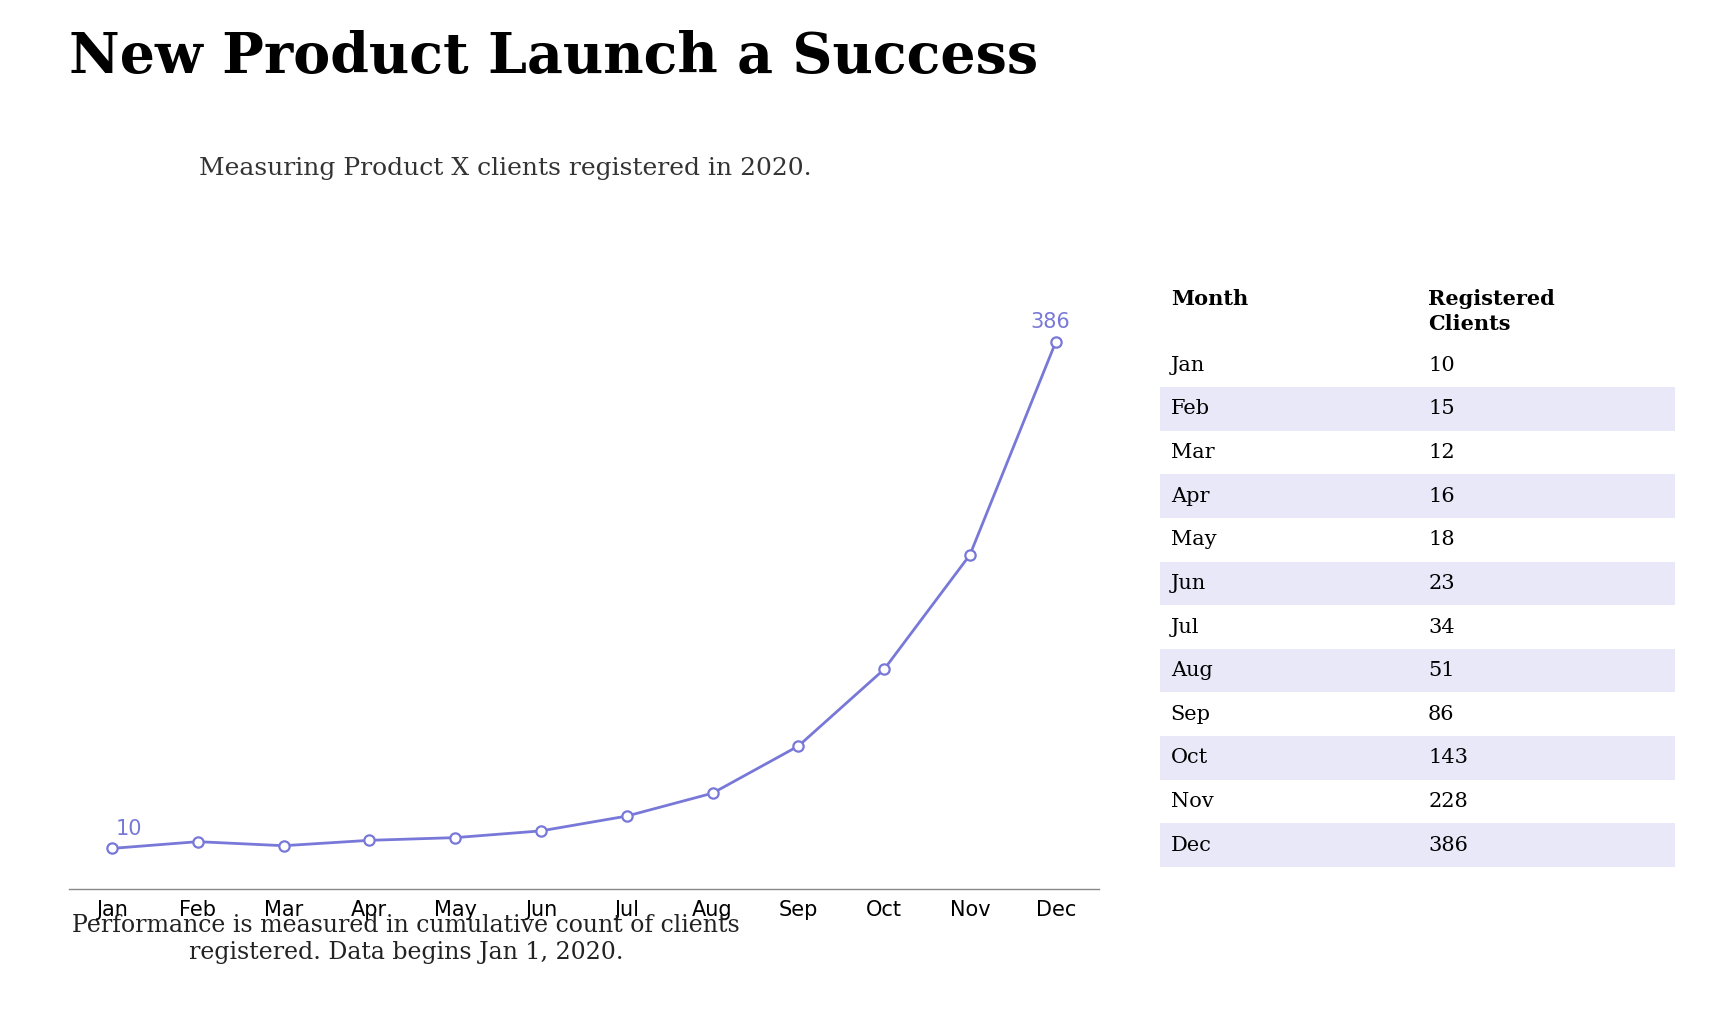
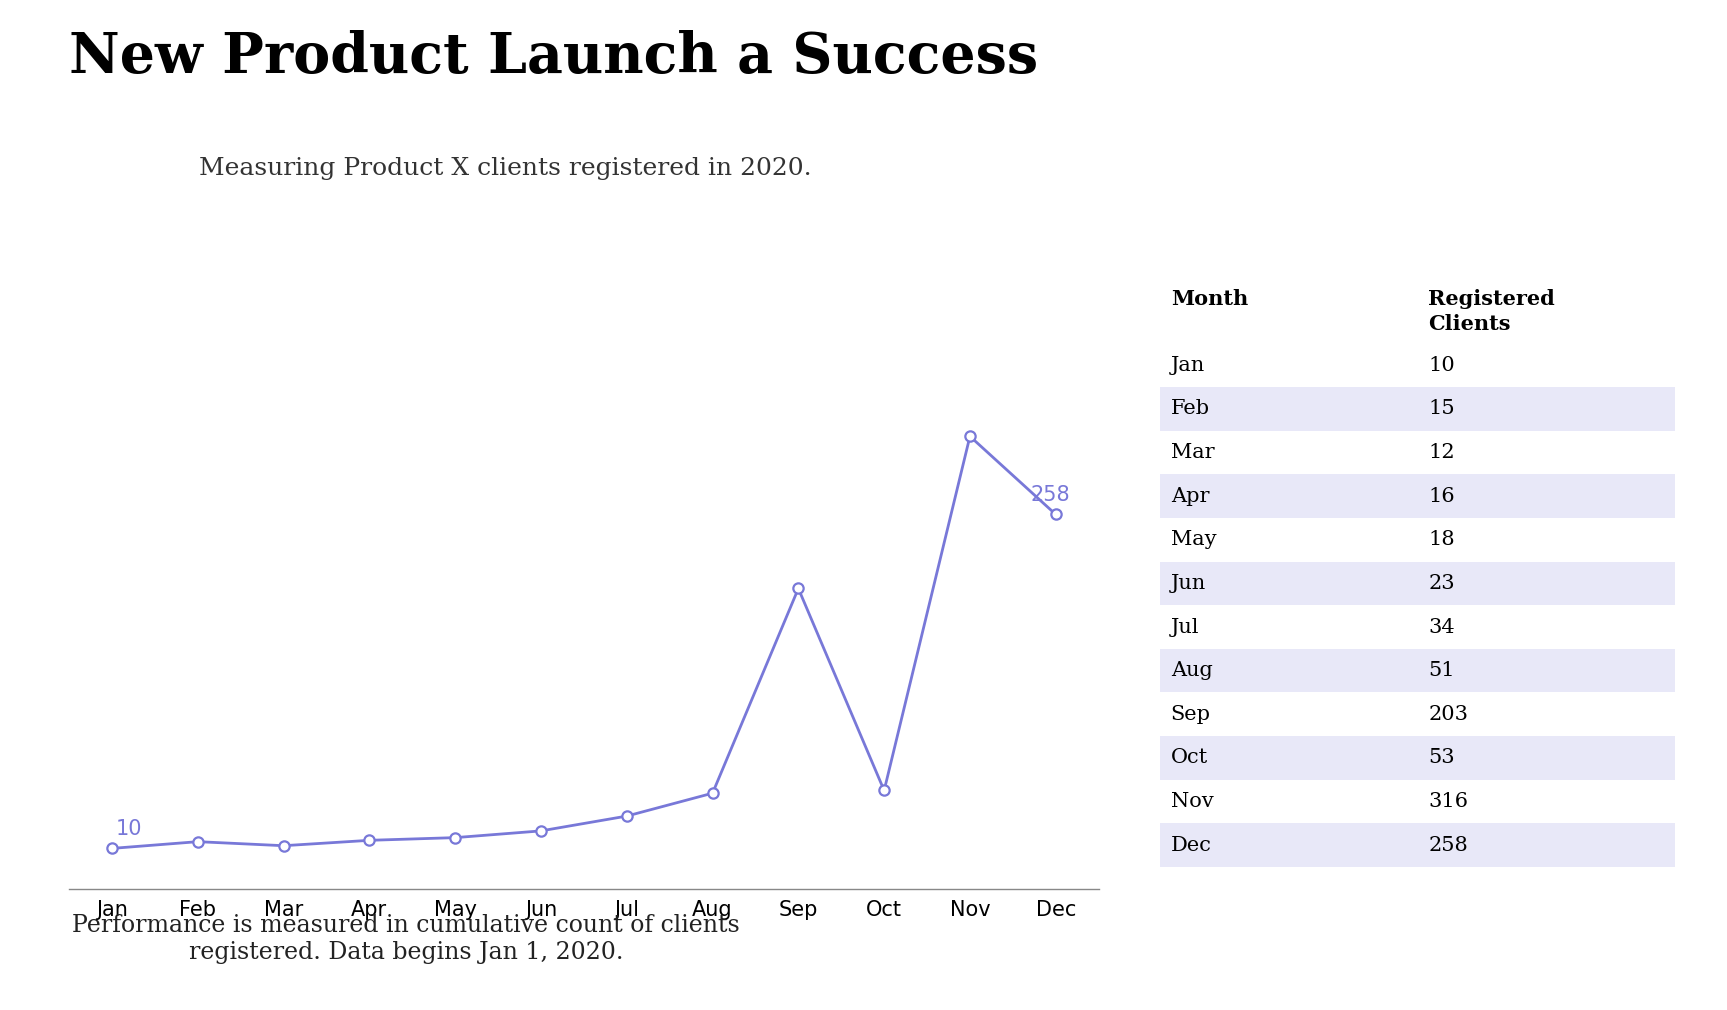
Sep: 86 -> 203
Oct: 143 -> 53
Nov: 228 -> 316
Dec: 386 -> 258
